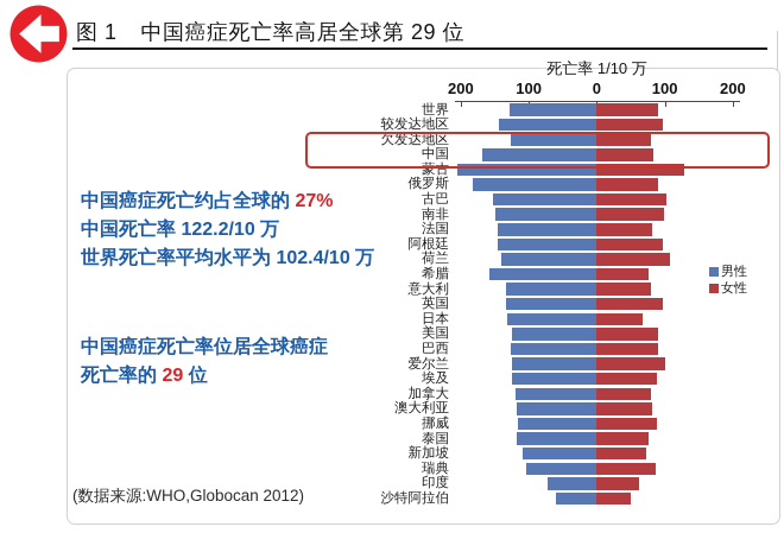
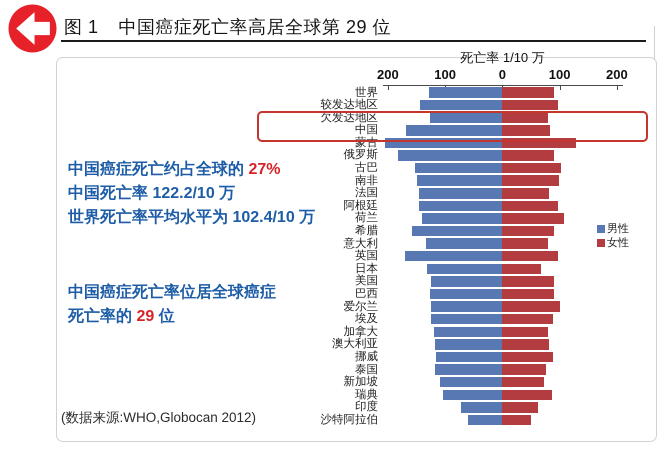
女性/希腊: 80 -> 90
男性/英国: 130 -> 170
